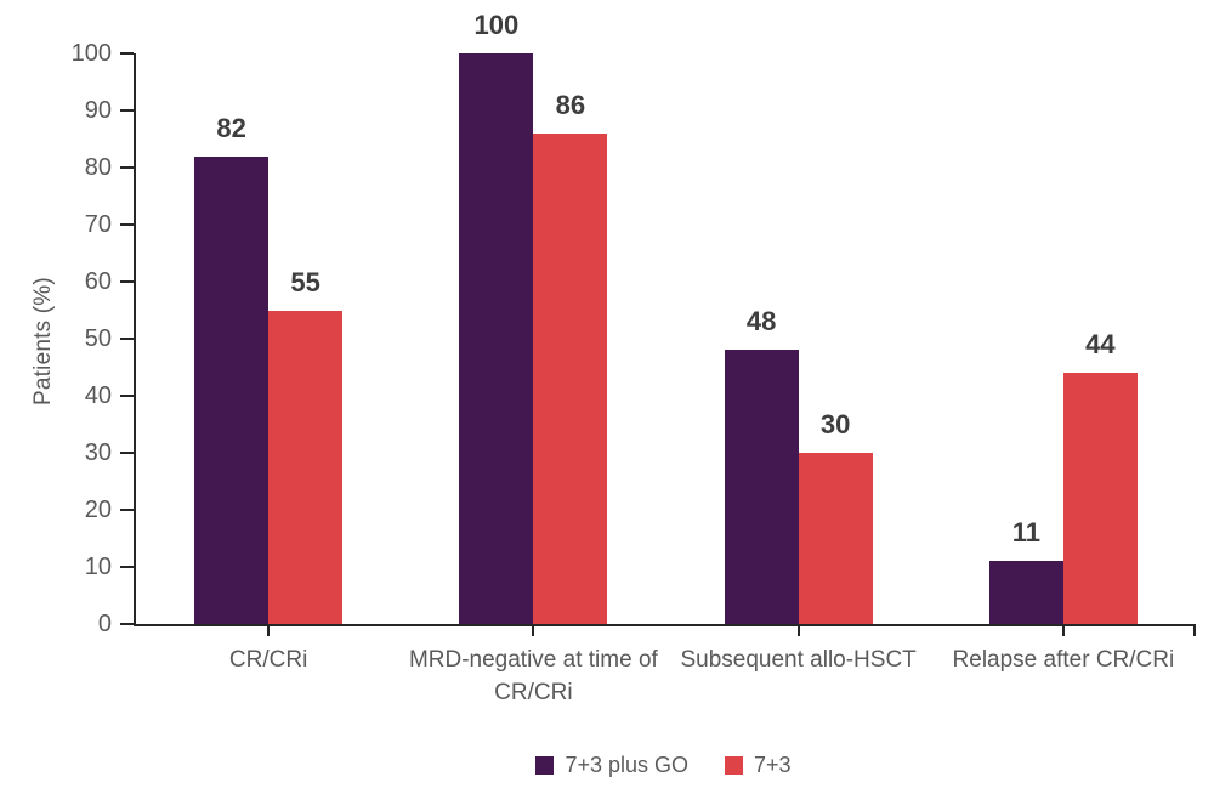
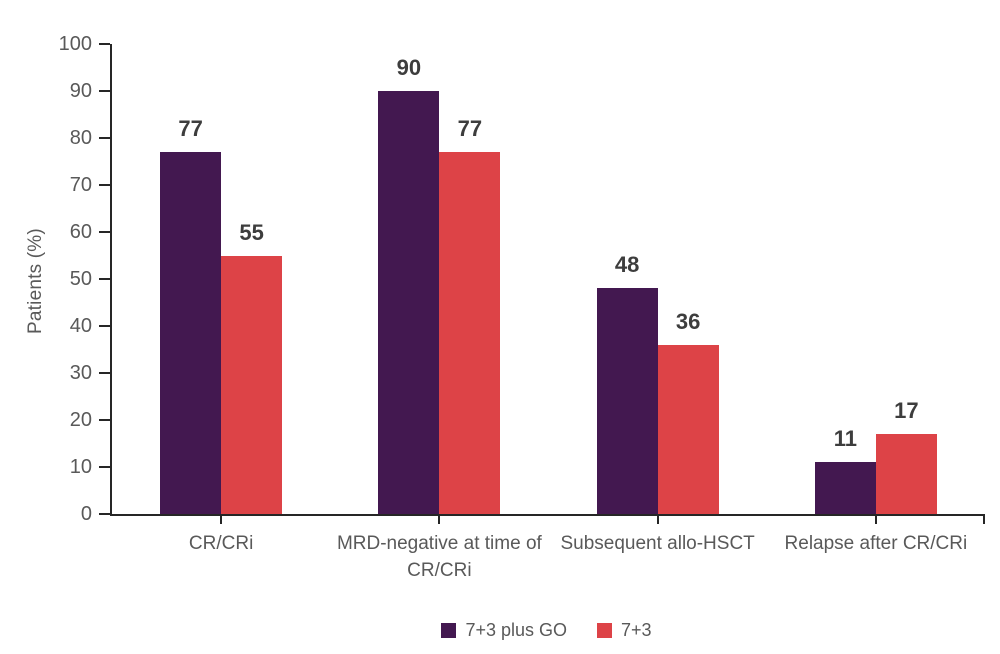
7+3 plus GO/CR/CRi: 82 -> 77
7+3 plus GO/MRD-negative at time of CR/CRi: 100 -> 90
7+3/MRD-negative at time of CR/CRi: 86 -> 77
7+3/Subsequent allo-HSCT: 30 -> 36
7+3/Relapse after CR/CRi: 44 -> 17
